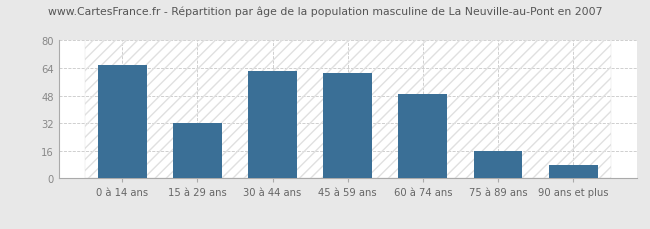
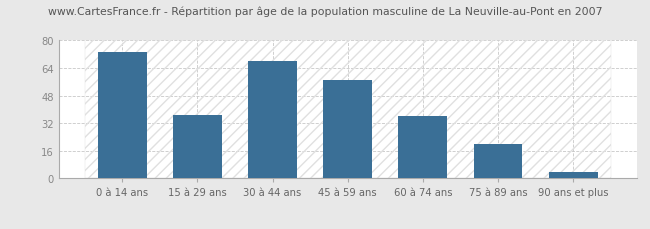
0 à 14 ans: 66 -> 73
15 à 29 ans: 32 -> 37
30 à 44 ans: 62 -> 68
45 à 59 ans: 61 -> 57
60 à 74 ans: 49 -> 36
75 à 89 ans: 16 -> 20
90 ans et plus: 8 -> 4
